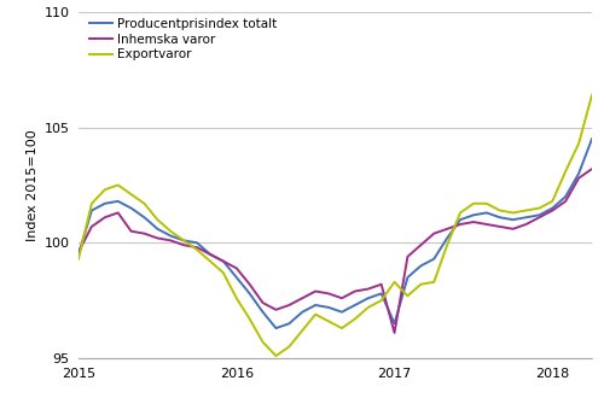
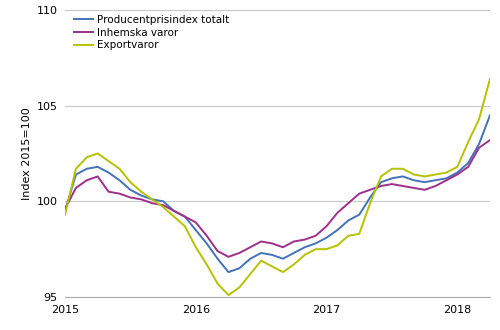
Producentprisindex totalt/2017: 96.5 -> 98.1
Inhemska varor/2017: 96.1 -> 98.7
Exportvaror/2017: 98.3 -> 97.5
